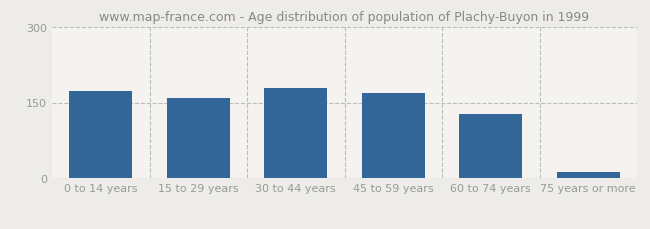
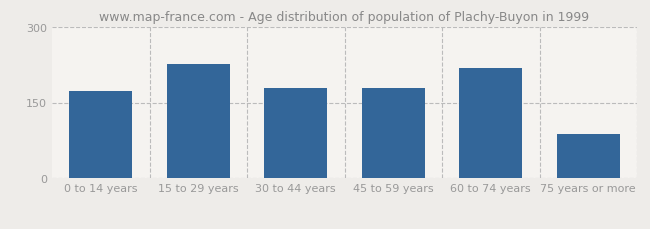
15 to 29 years: 158 -> 226
45 to 59 years: 168 -> 178
60 to 74 years: 128 -> 218
75 years or more: 13 -> 88
